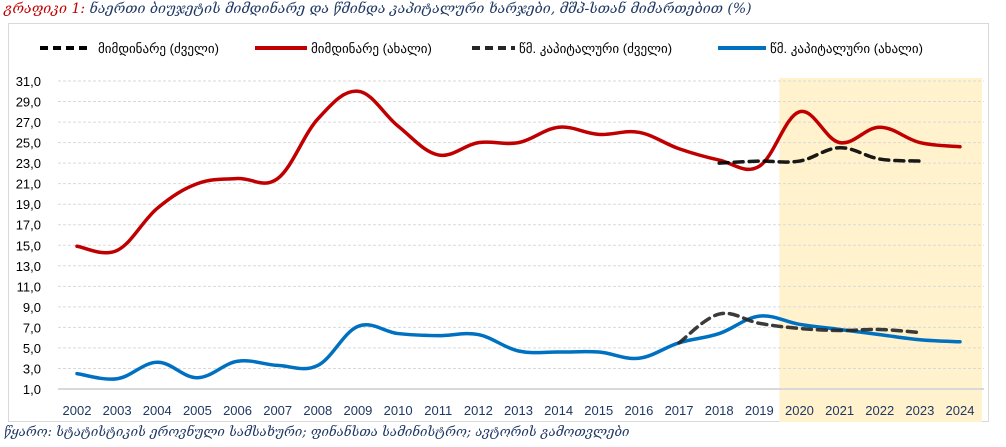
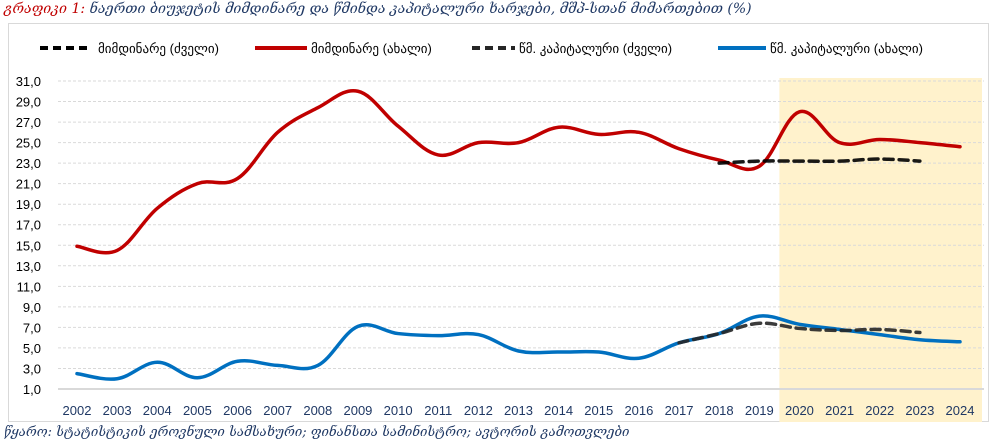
მიმდინარე (ახალი)/2007: 21,5 -> 26,0
მიმდინარე (ახალი)/2008: 27,3 -> 28,4
წმ. კაპიტალური (ძველი)/2018: 8,3 -> 6,4
მიმდინარე (ძველი)/2021: 24,5 -> 23,2
მიმდინარე (ახალი)/2022: 26,5 -> 25,3
